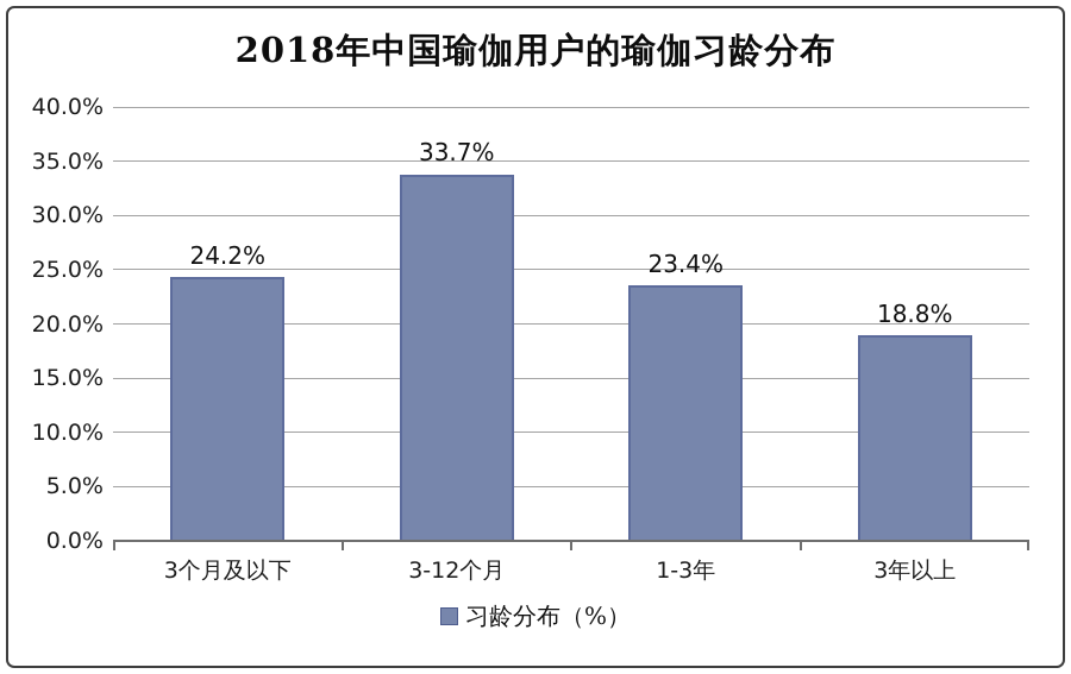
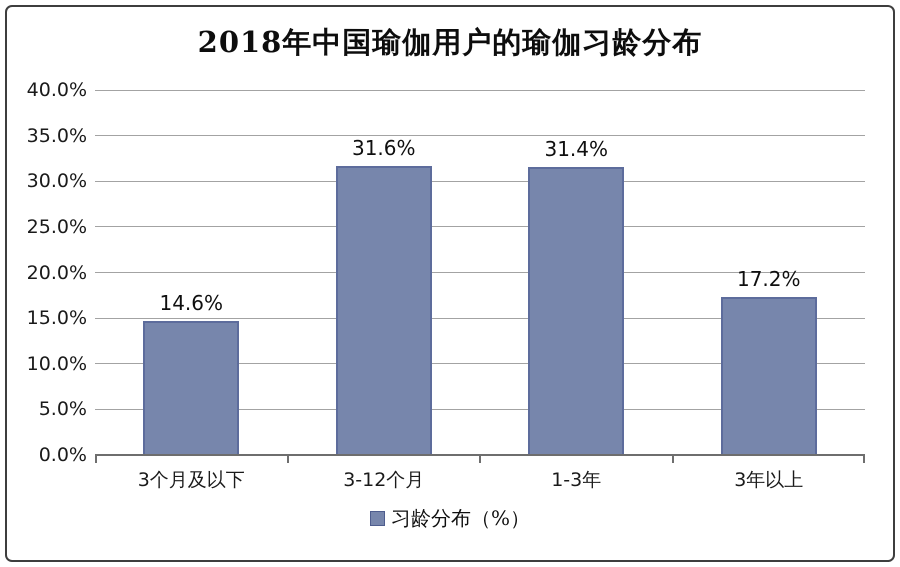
3个月及以下: 24.2% -> 14.6%
3-12个月: 33.7% -> 31.6%
1-3年: 23.4% -> 31.4%
3年以上: 18.8% -> 17.2%
